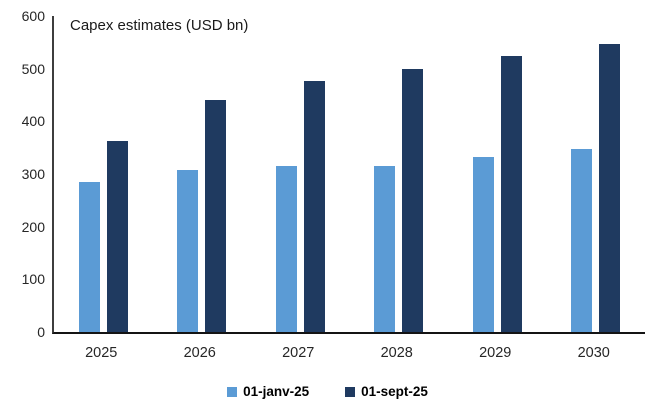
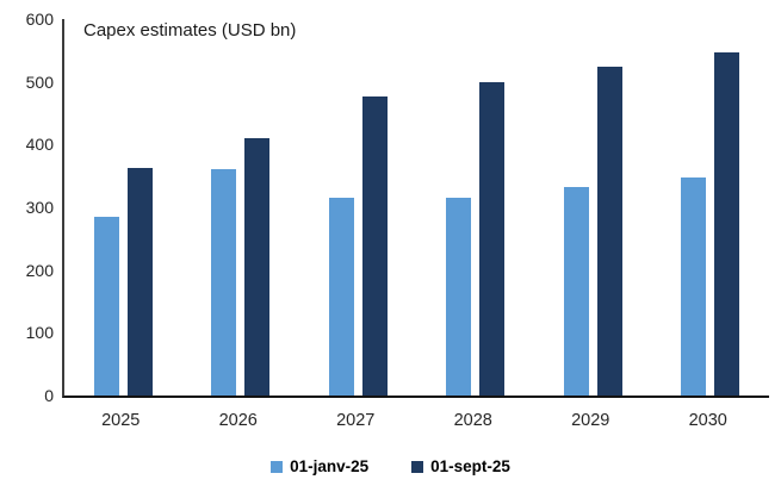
01-janv-25/2026: 310 -> 360
01-sept-25/2026: 440 -> 410
